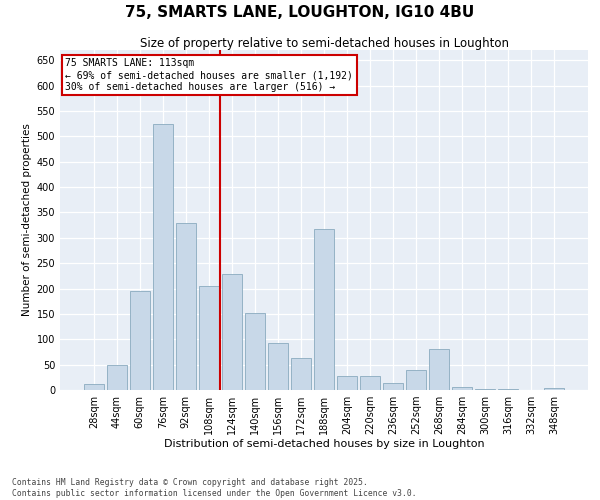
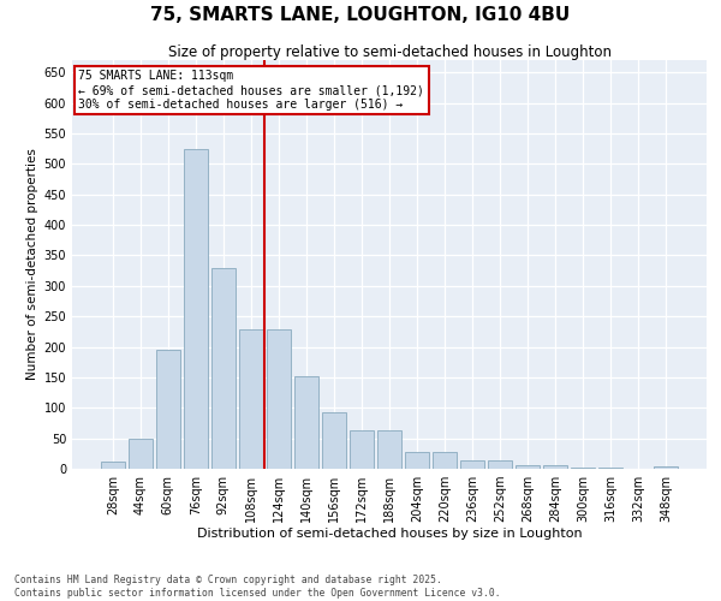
108sqm: 204 -> 228
188sqm: 318 -> 63
252sqm: 40 -> 13
268sqm: 80 -> 5
